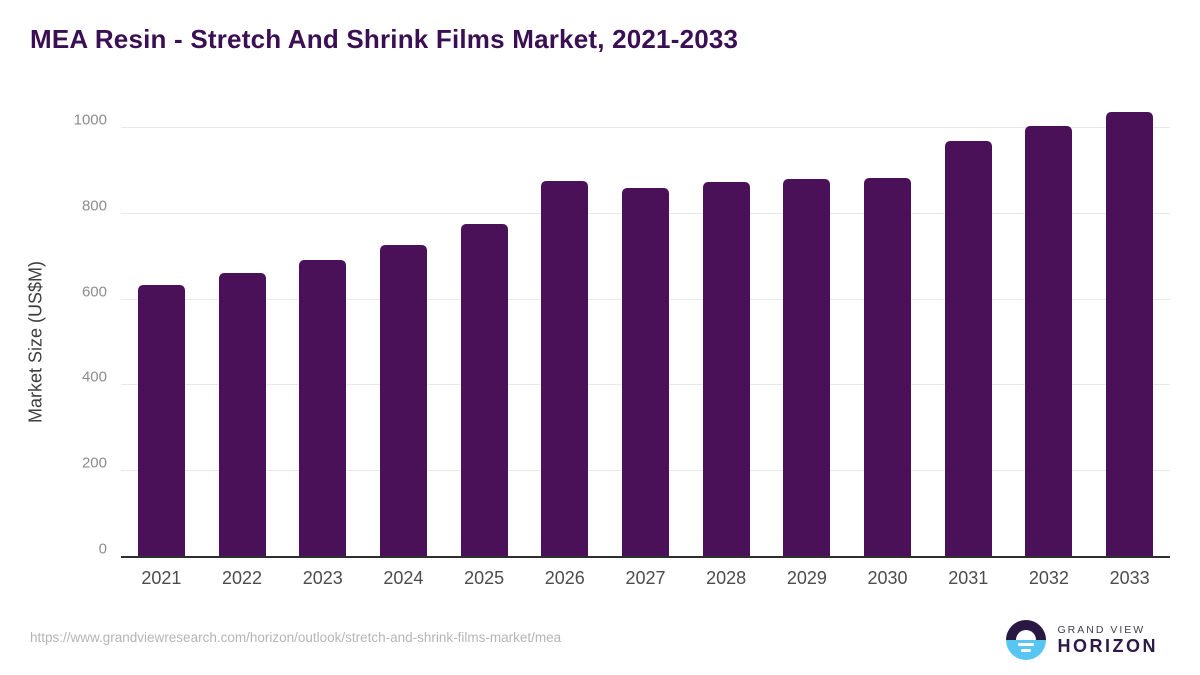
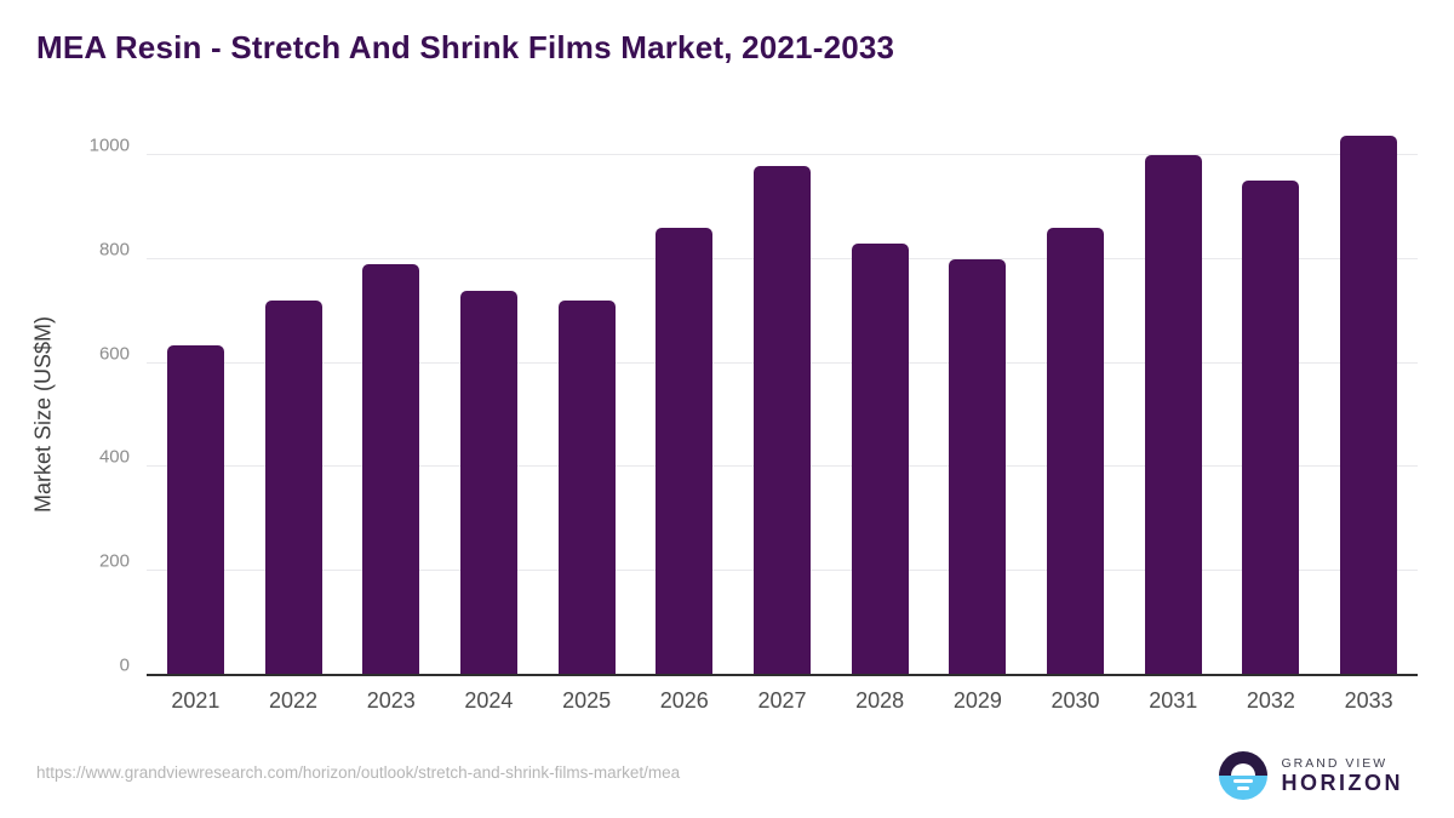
2022: 660 -> 720
2023: 690 -> 790
2024: 730 -> 740
2025: 780 -> 720
2026: 880 -> 860
2027: 860 -> 980
2028: 880 -> 830
2029: 880 -> 800
2030: 880 -> 860
2031: 970 -> 1000
2032: 1000 -> 950
